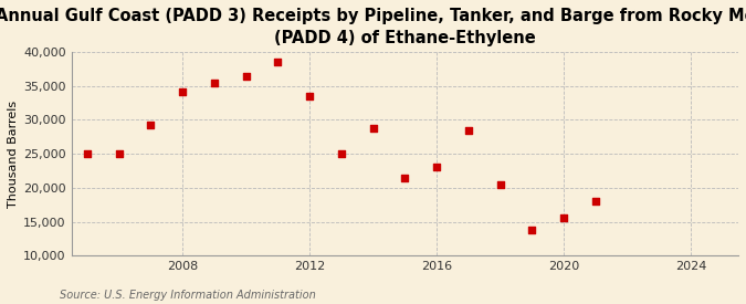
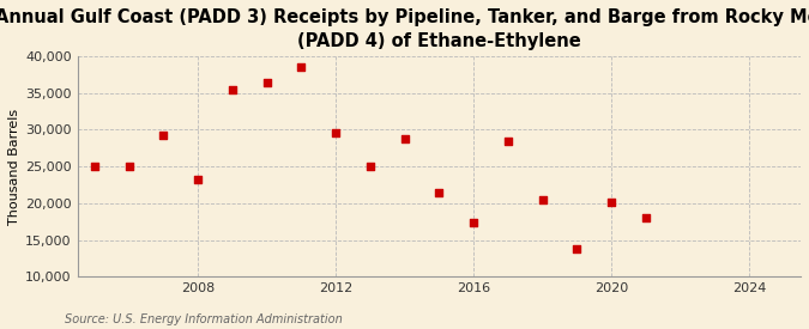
2008: 34,200 -> 23,200
2012: 33,500 -> 29,600
2016: 23,000 -> 17,400
2020: 15,500 -> 20,200
